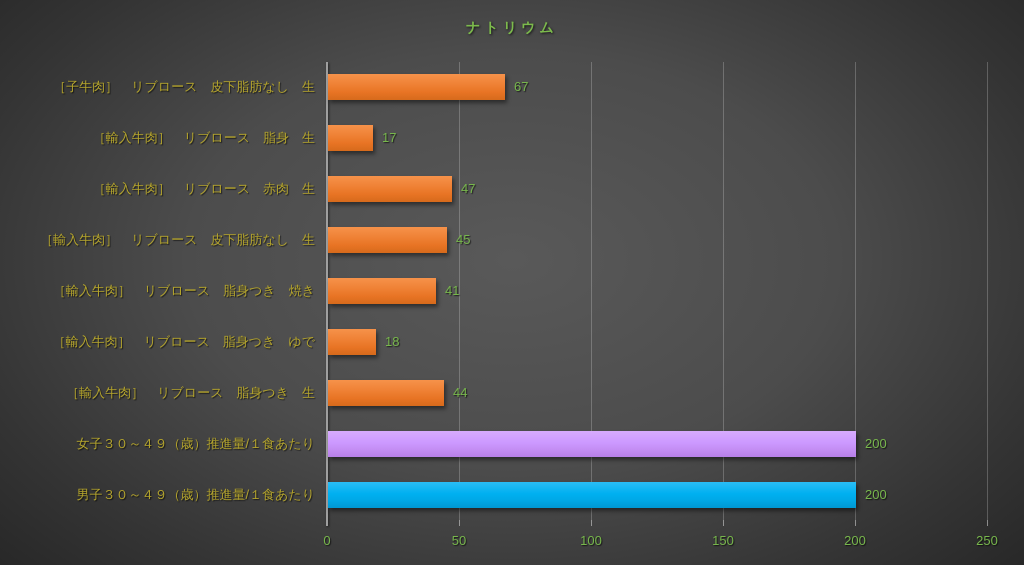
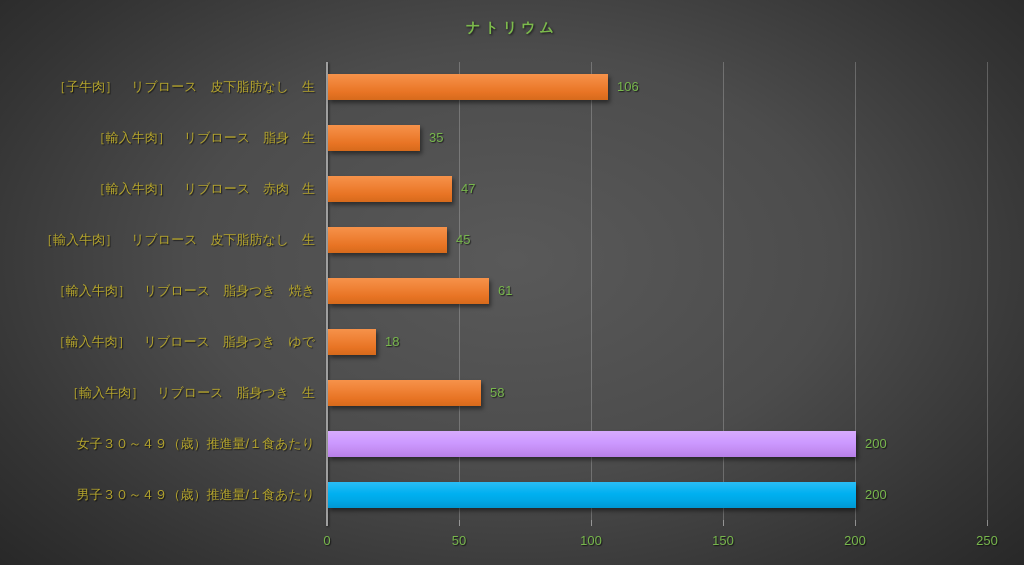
［子牛肉］ リブロース 皮下脂肪なし 生: 67 -> 106
［輸入牛肉］ リブロース 脂身 生: 17 -> 35
［輸入牛肉］ リブロース 脂身つき 焼き: 41 -> 61
［輸入牛肉］ リブロース 脂身つき 生: 44 -> 58
